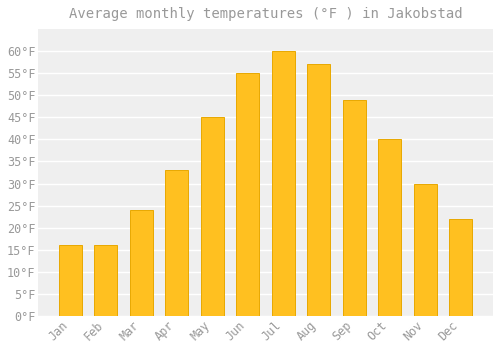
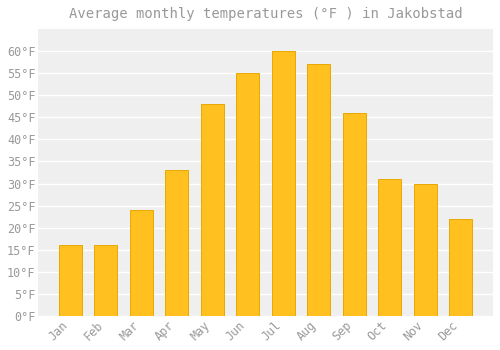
May: 45°F -> 48°F
Sep: 49°F -> 46°F
Oct: 40°F -> 31°F
